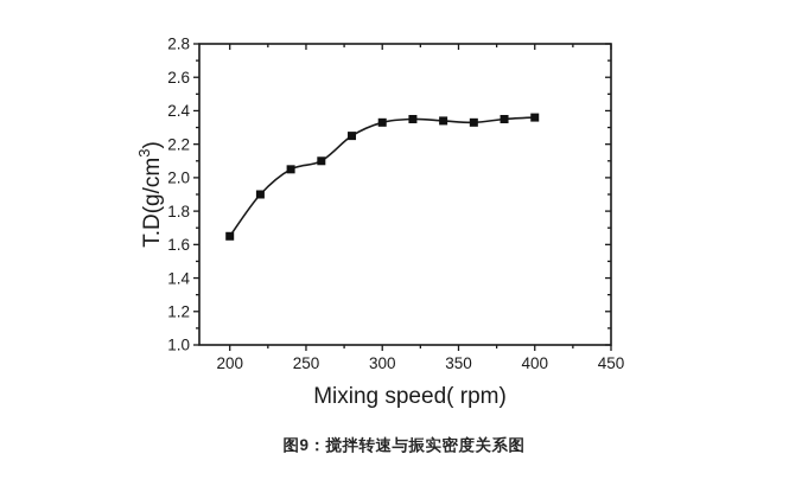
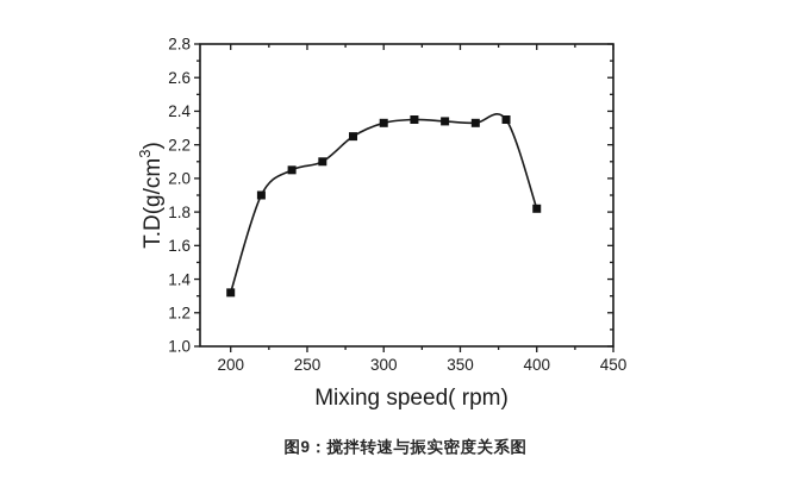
200: 1.65 -> 1.32
400: 2.36 -> 1.82
